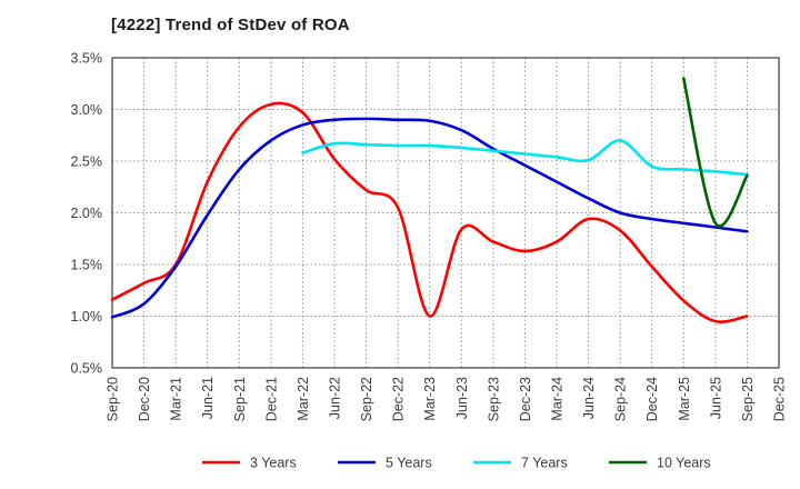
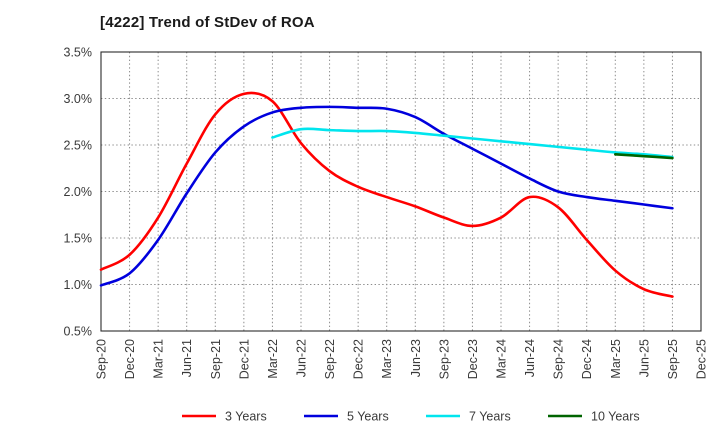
3 Years/Mar-21: 1.5% -> 1.7%
3 Years/Mar-23: 1.0% -> 1.9%
7 Years/Sep-24: 2.7% -> 2.5%
10 Years/Mar-25: 3.3% -> 2.4%
10 Years/Jun-25: 1.9% -> 2.4%
3 Years/Sep-25: 1.0% -> 0.9%
